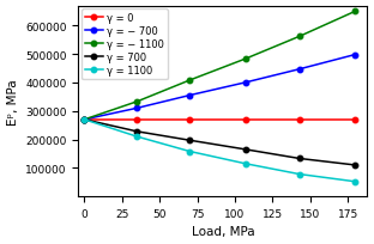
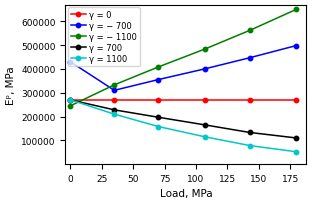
γ = − 700/0: 270000 -> 430000
γ = − 1100/0: 270000 -> 245000
